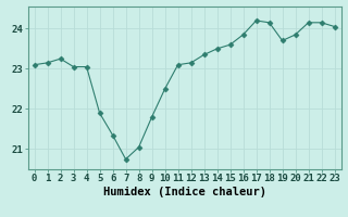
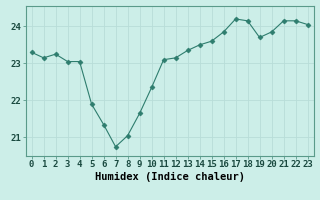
0: 23.10 -> 23.30
9: 21.80 -> 21.65
10: 22.50 -> 22.35
